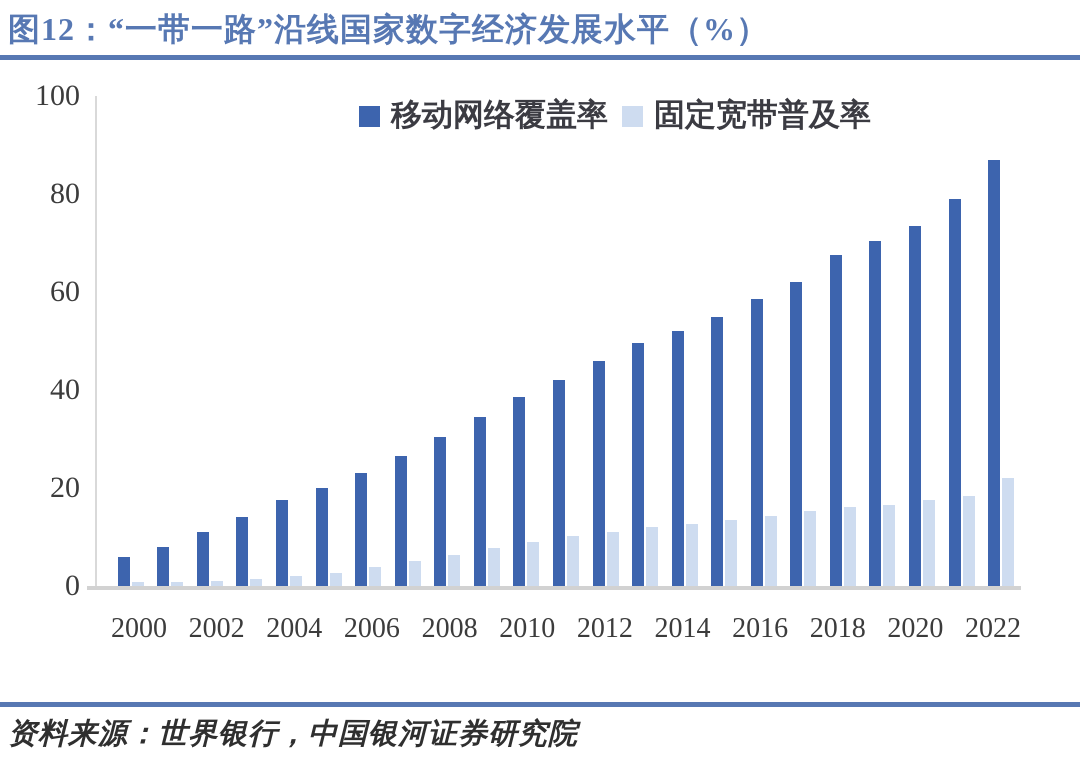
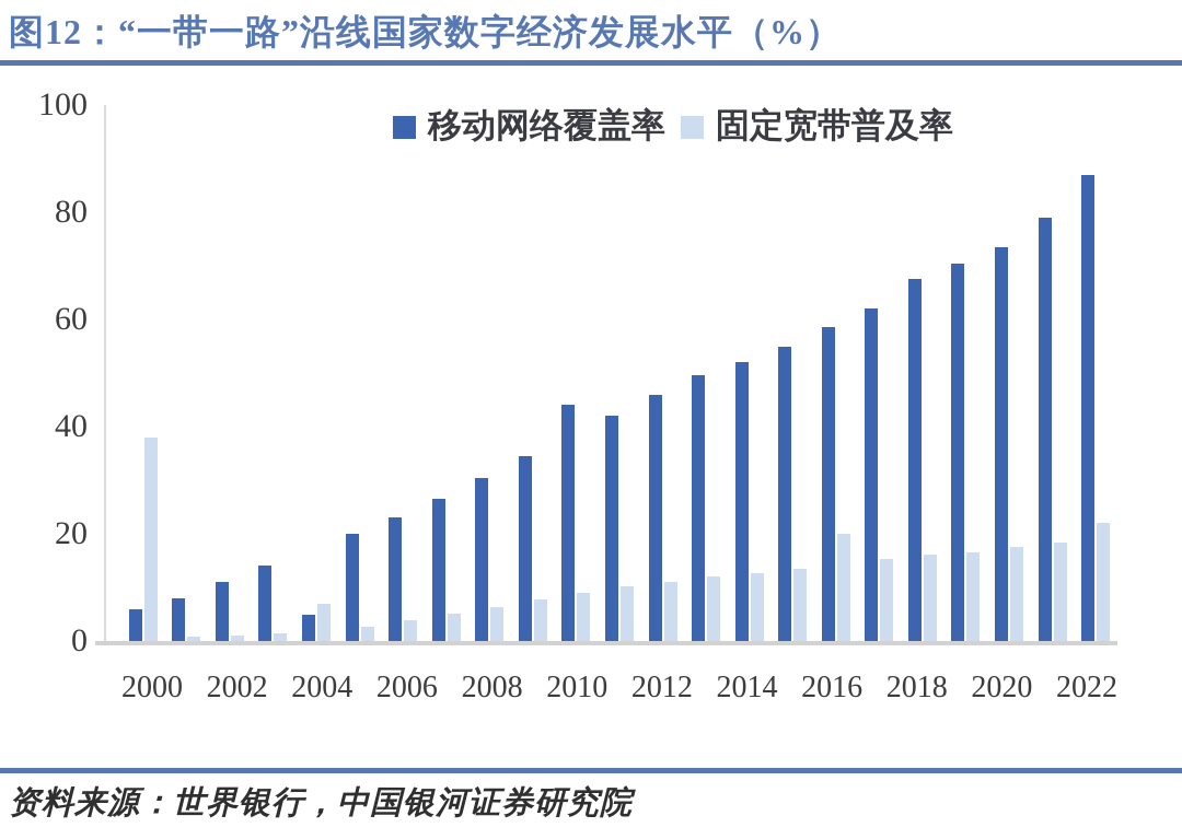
固定宽带普及率/2000: 1 -> 38
移动网络覆盖率/2004: 18 -> 5
固定宽带普及率/2004: 2 -> 7
移动网络覆盖率/2010: 38 -> 44
固定宽带普及率/2016: 14 -> 20
